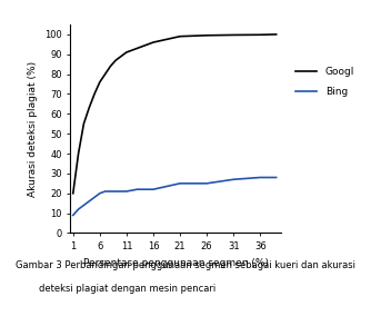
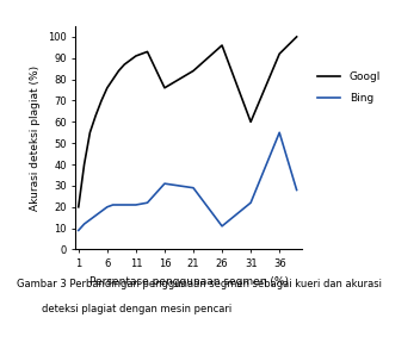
Googl/16: 96 -> 76
Bing/16: 22 -> 31
Googl/21: 99 -> 84
Bing/21: 25 -> 29
Googl/26: 100 -> 96
Bing/26: 25 -> 11
Googl/31: 100 -> 60
Bing/31: 27 -> 22
Googl/36: 100 -> 92
Bing/36: 28 -> 55
